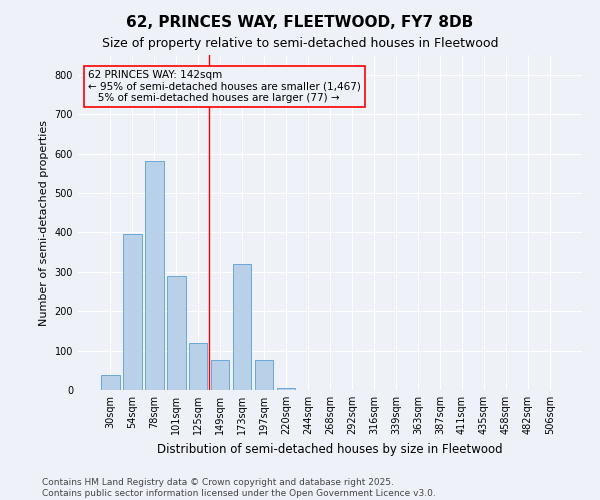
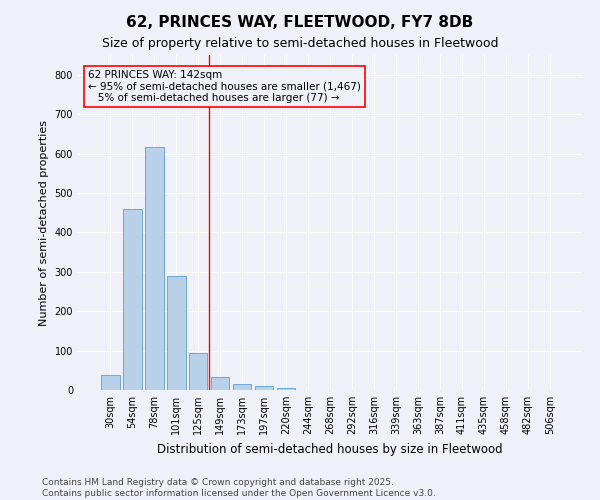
54sqm: 395 -> 460
78sqm: 580 -> 617
125sqm: 120 -> 93
149sqm: 75 -> 33
173sqm: 320 -> 14
197sqm: 75 -> 10
